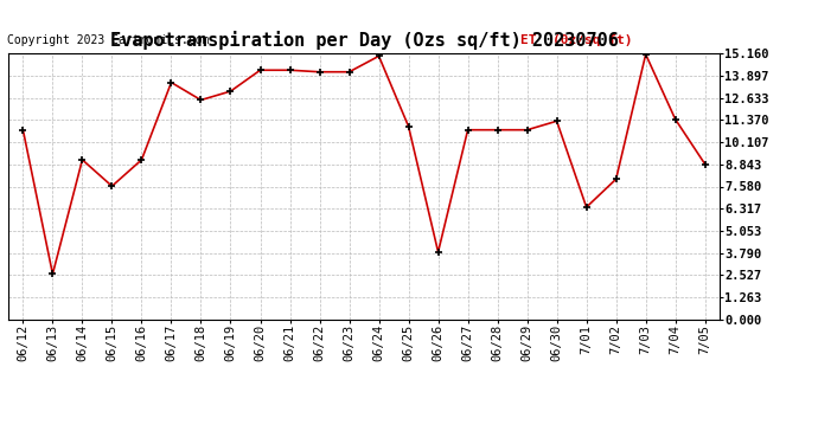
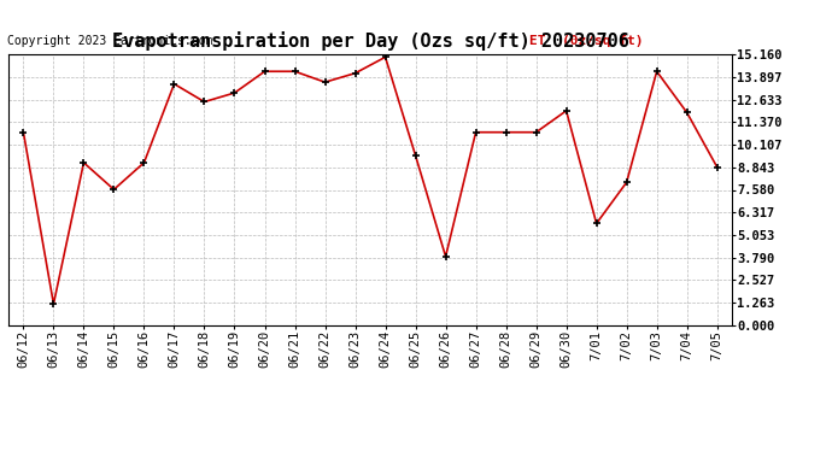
06/13: 2.6 -> 1.2
06/22: 14.1 -> 13.6
06/25: 11.0 -> 9.5
06/30: 11.3 -> 12.0
7/01: 6.4 -> 5.7
7/03: 15.1 -> 14.2
7/04: 11.4 -> 11.9
